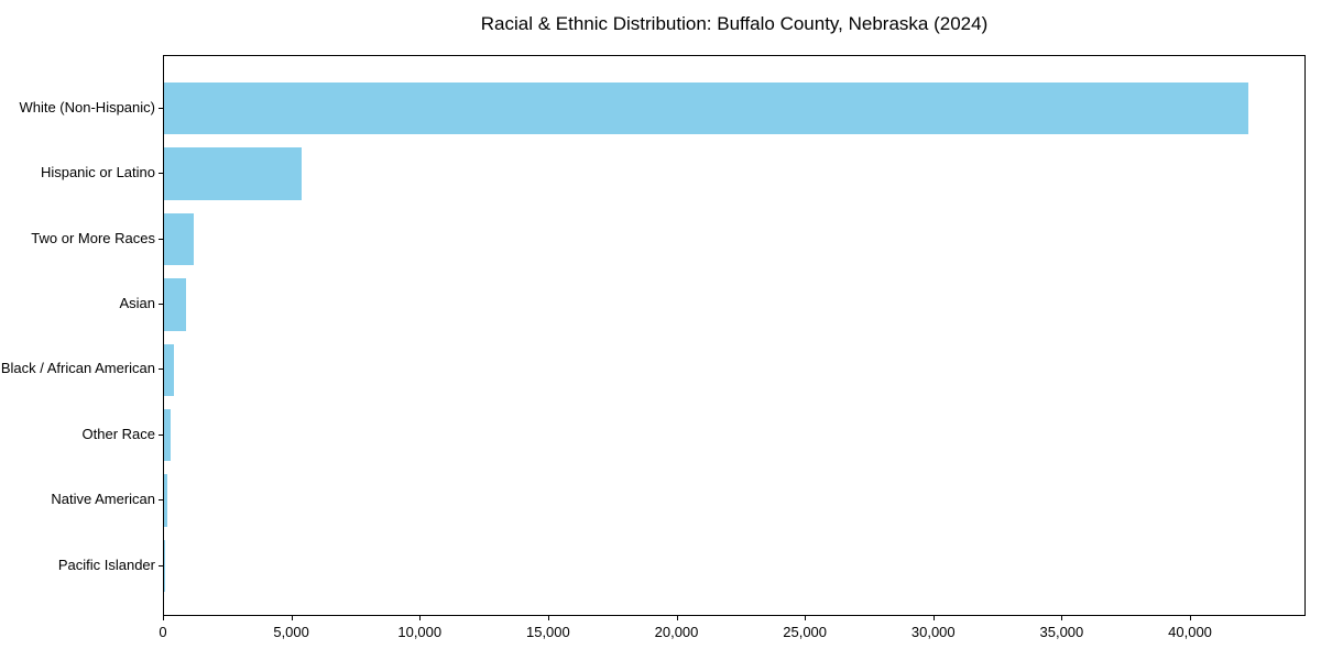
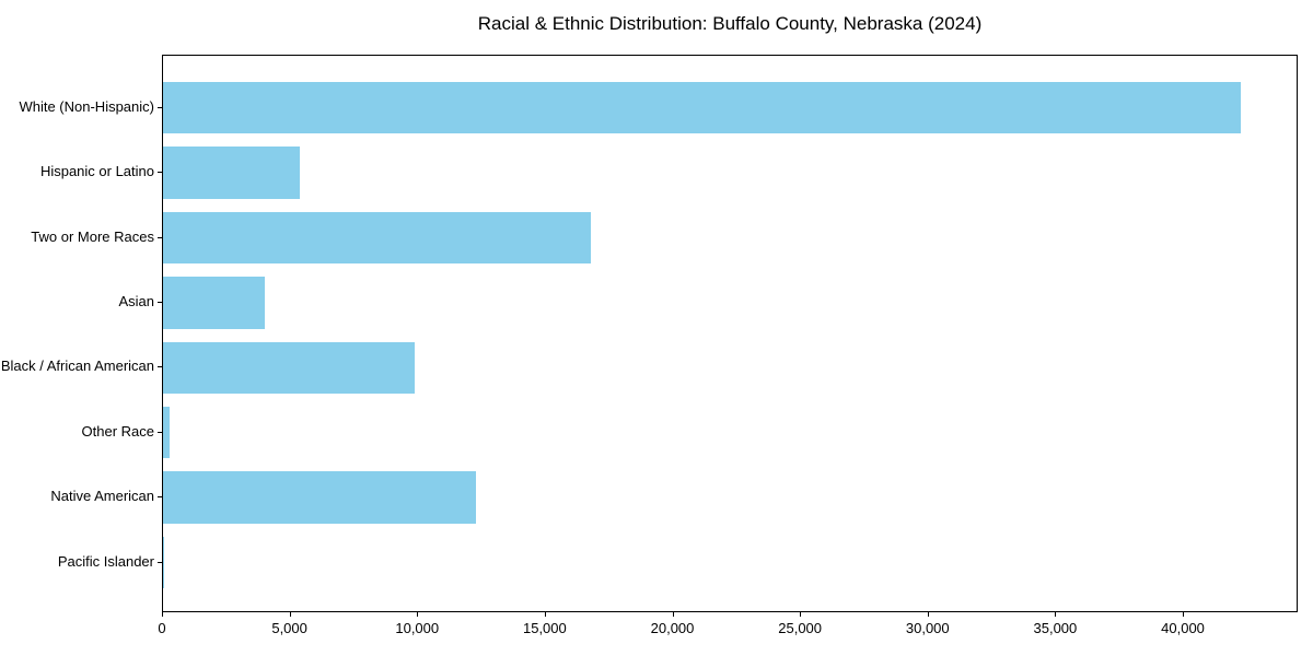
Two or More Races: 1200 -> 16800
Asian: 800 -> 4000
Black / African American: 400 -> 9900
Native American: 100 -> 12300
